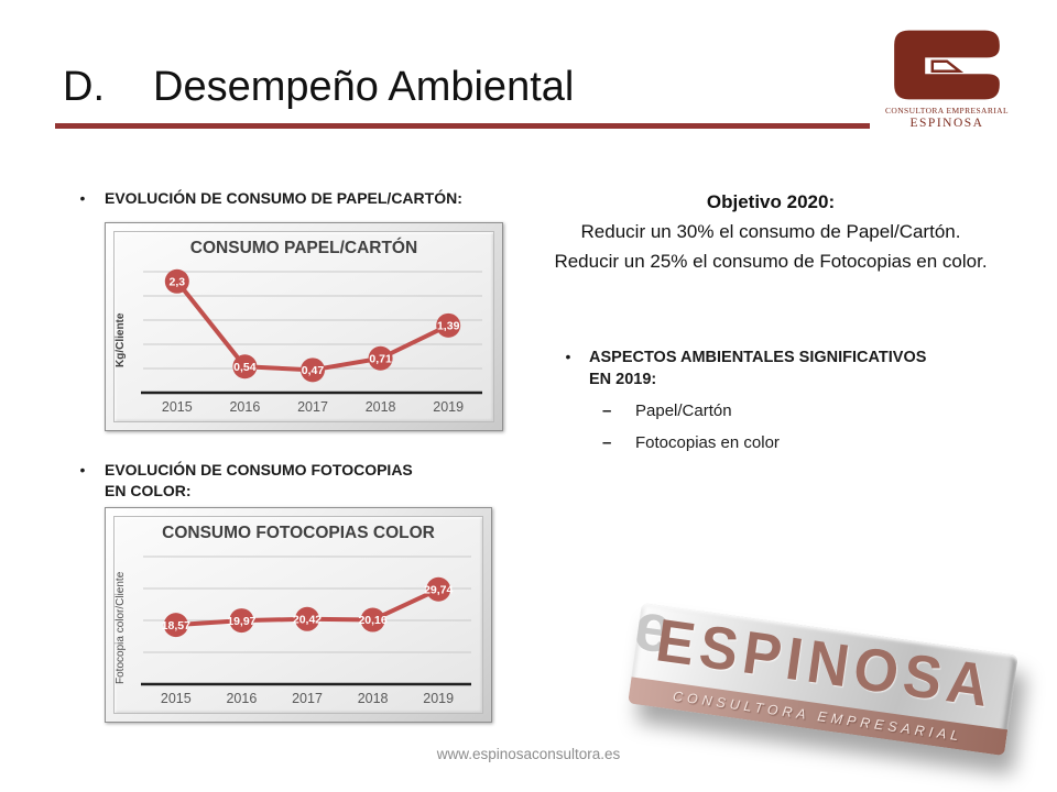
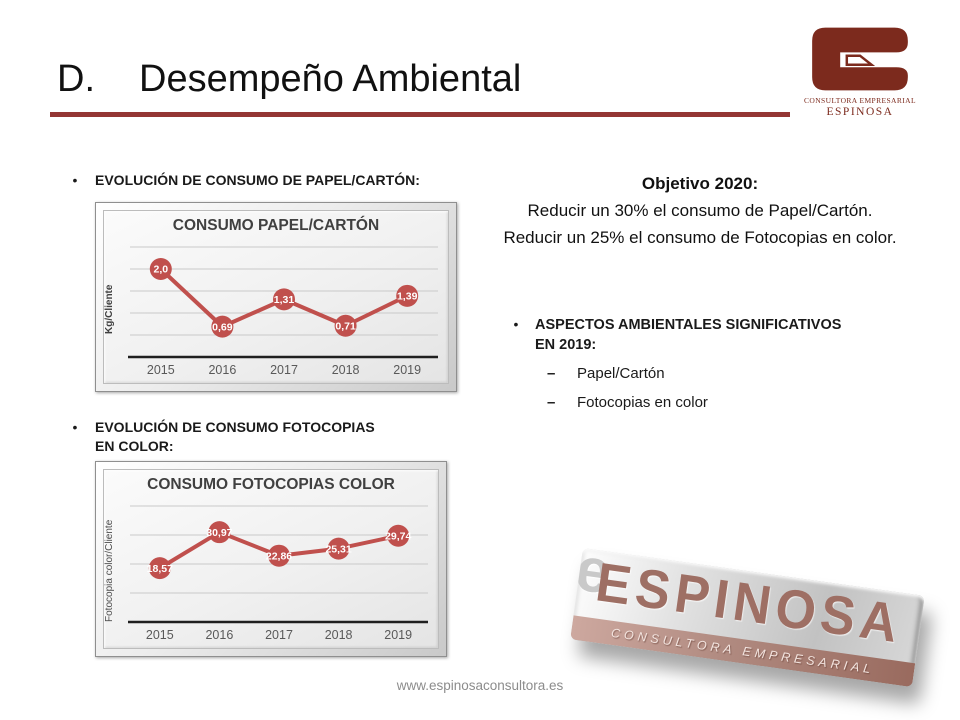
CONSUMO PAPEL/CARTÓN/2015: 2,3 -> 2,0
CONSUMO PAPEL/CARTÓN/2016: 0,54 -> 0,69
CONSUMO PAPEL/CARTÓN/2017: 0,47 -> 1,31
CONSUMO FOTOCOPIAS COLOR/2016: 19,97 -> 30,97
CONSUMO FOTOCOPIAS COLOR/2017: 20,42 -> 22,86
CONSUMO FOTOCOPIAS COLOR/2018: 20,16 -> 25,31
